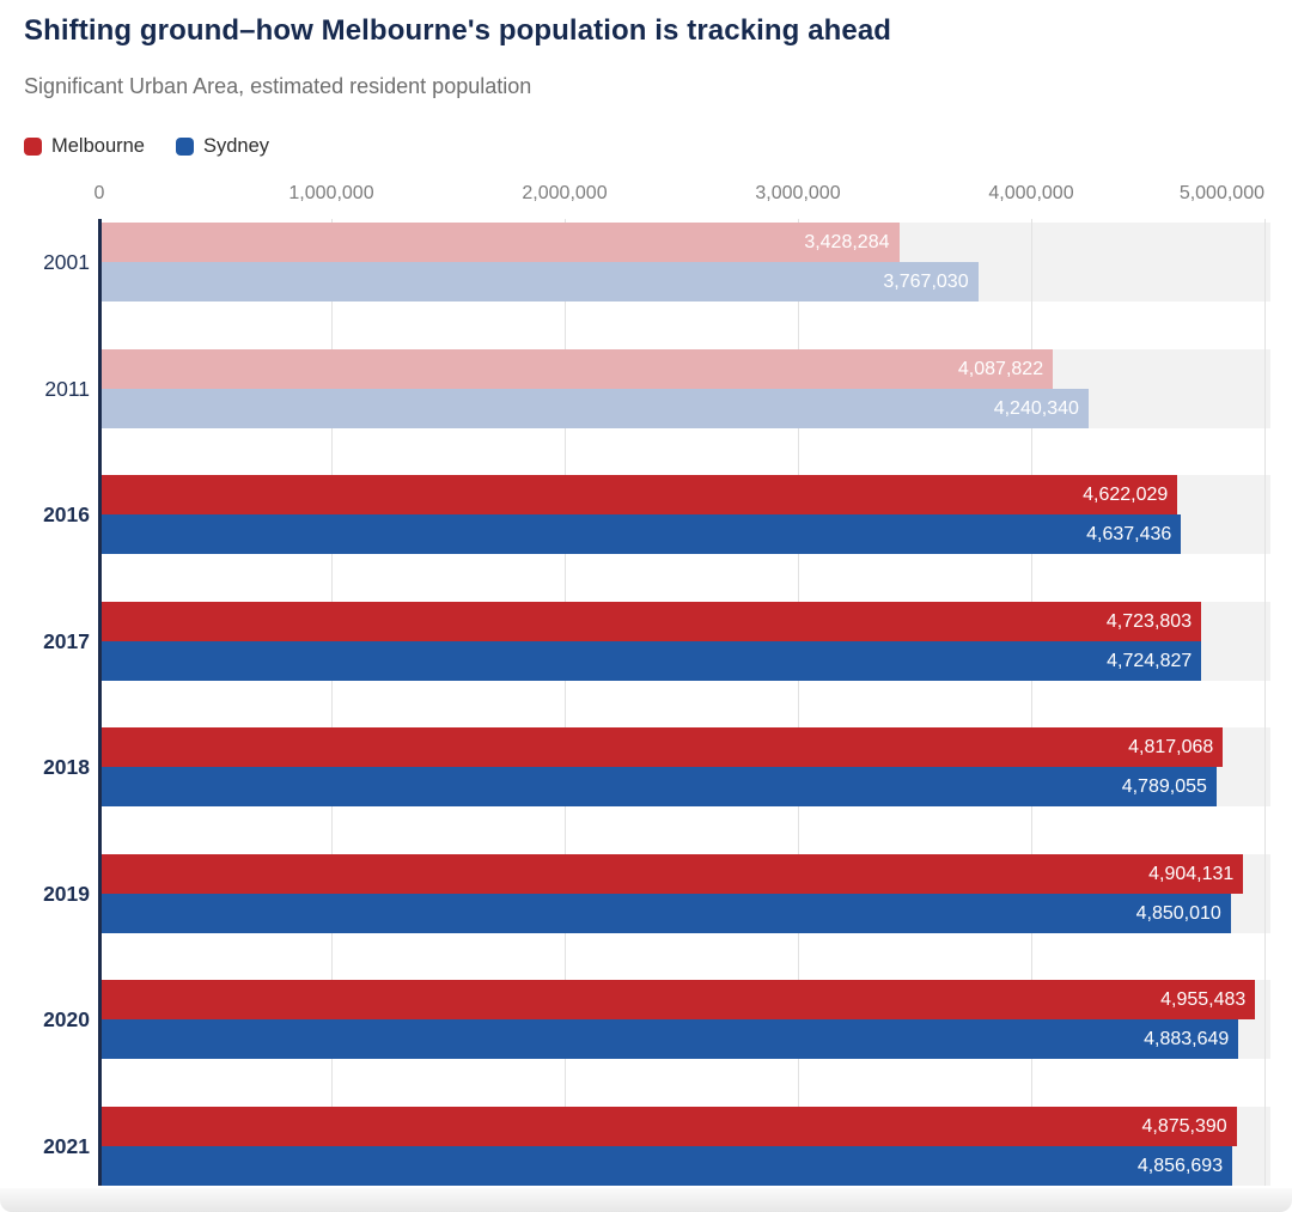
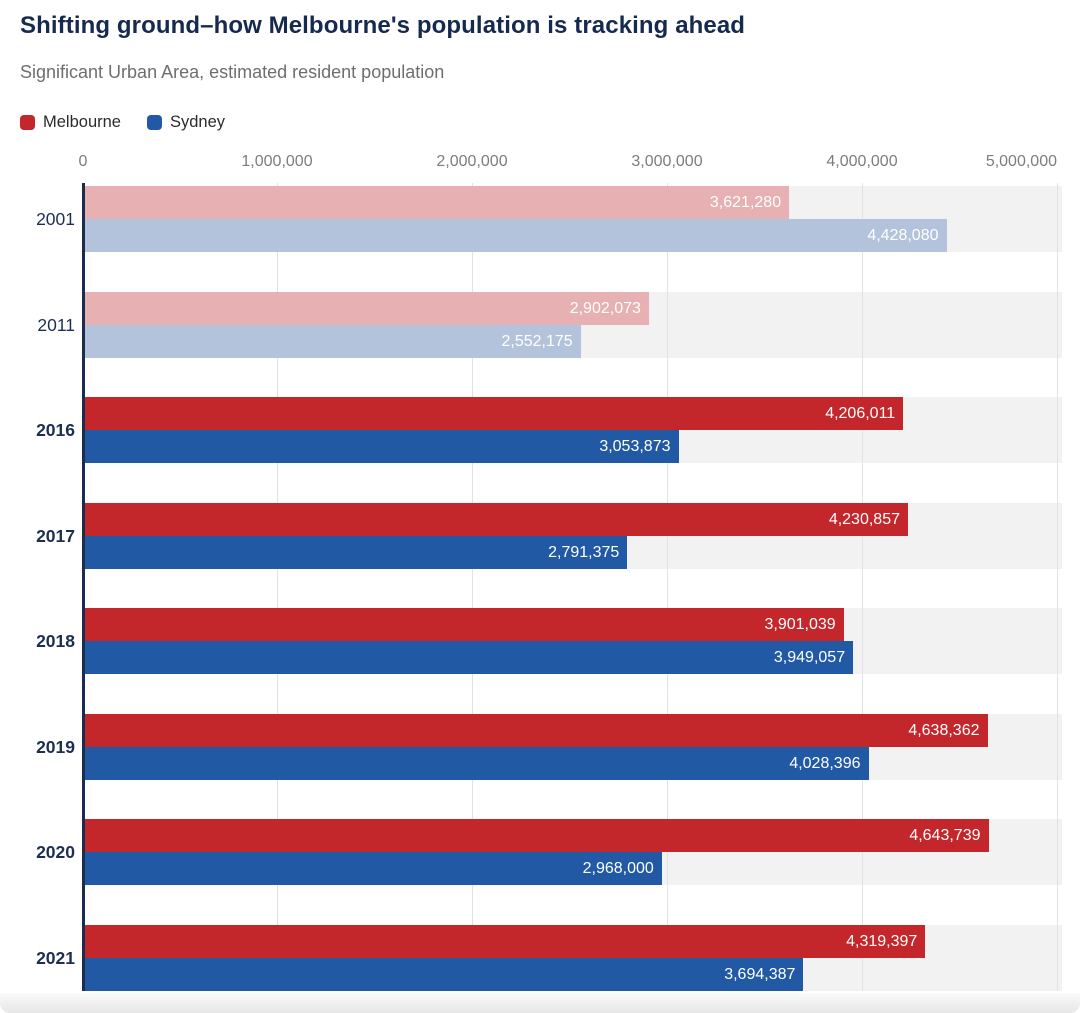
Melbourne/2001: 3,428,284 -> 3,621,280
Sydney/2001: 3,767,030 -> 4,428,080
Melbourne/2011: 4,087,822 -> 2,902,073
Sydney/2011: 4,240,340 -> 2,552,175
Melbourne/2016: 4,622,029 -> 4,206,011
Sydney/2016: 4,637,436 -> 3,053,873
Melbourne/2017: 4,723,803 -> 4,230,857
Sydney/2017: 4,724,827 -> 2,791,375
Melbourne/2018: 4,817,068 -> 3,901,039
Sydney/2018: 4,789,055 -> 3,949,057
Melbourne/2019: 4,904,131 -> 4,638,362
Sydney/2019: 4,850,010 -> 4,028,396
Melbourne/2020: 4,955,483 -> 4,643,739
Sydney/2020: 4,883,649 -> 2,968,000
Melbourne/2021: 4,875,390 -> 4,319,397
Sydney/2021: 4,856,693 -> 3,694,387
